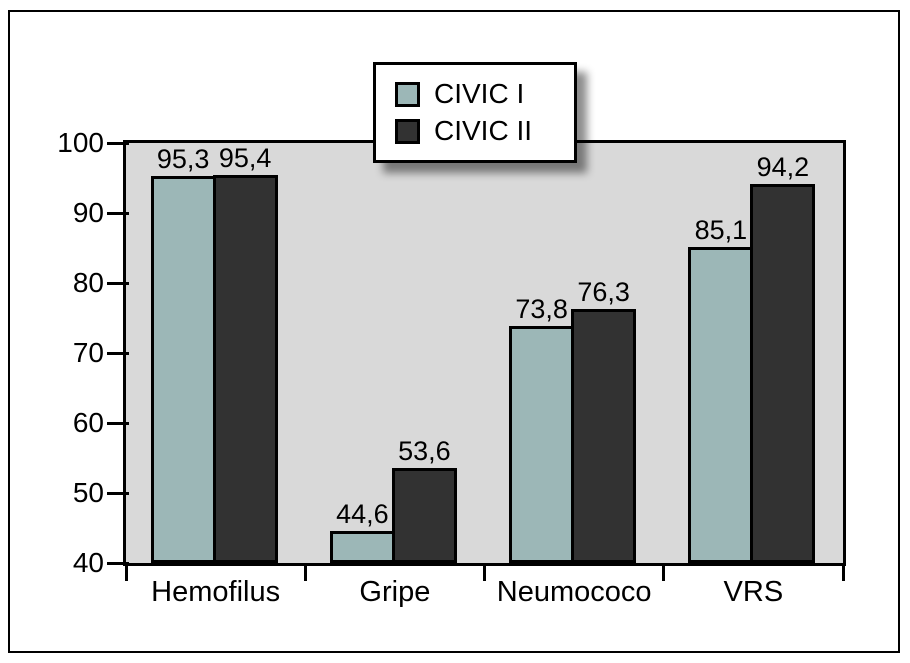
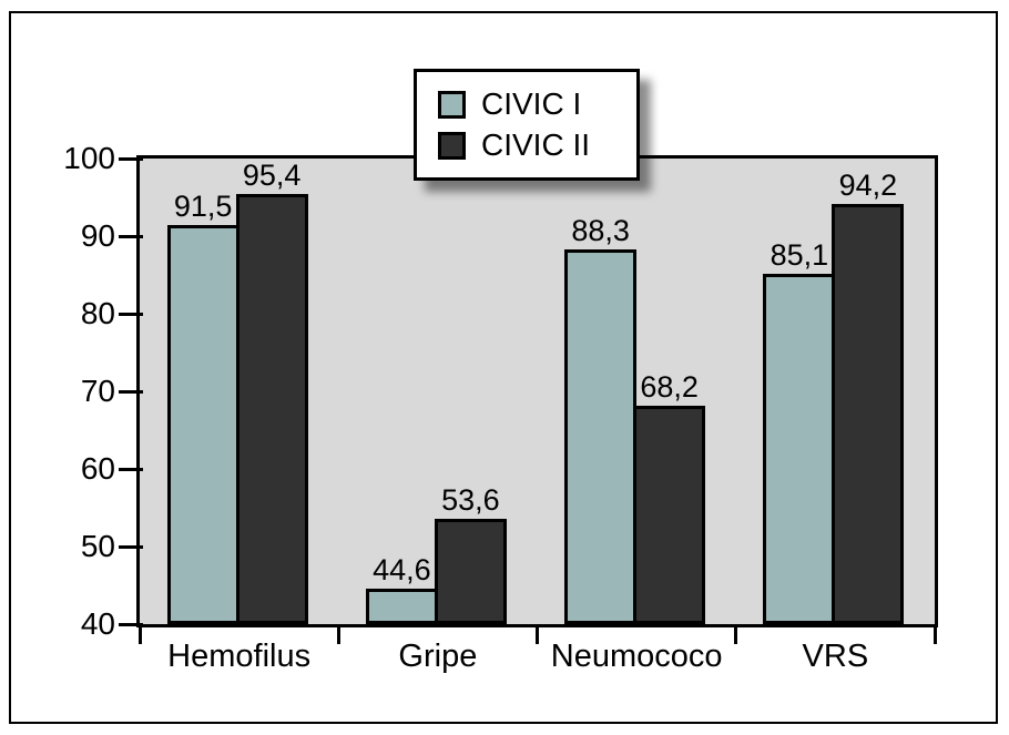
CIVIC I/Hemofilus: 95,3 -> 91,5
CIVIC I/Neumococo: 73,8 -> 88,3
CIVIC II/Neumococo: 76,3 -> 68,2
